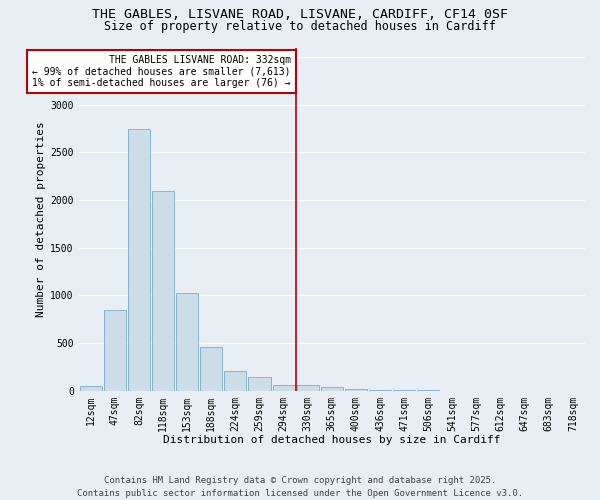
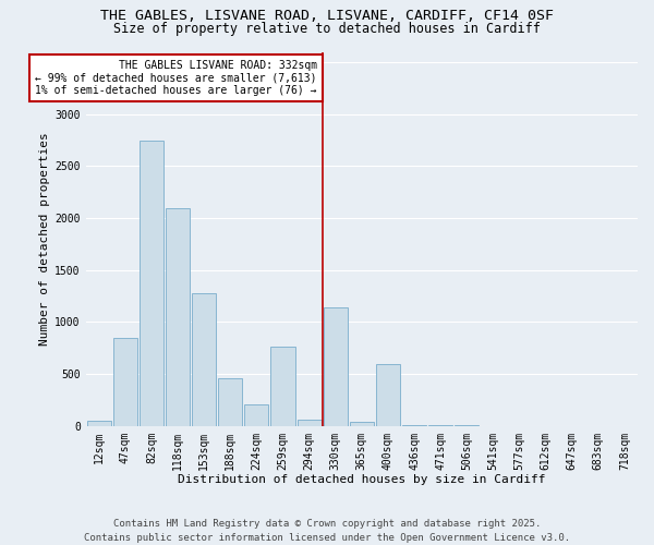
153sqm: 1020 -> 1280
259sqm: 140 -> 760
330sqm: 60 -> 1140
400sqm: 20 -> 600
